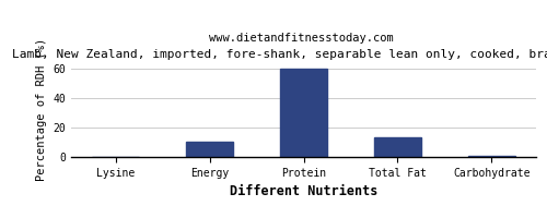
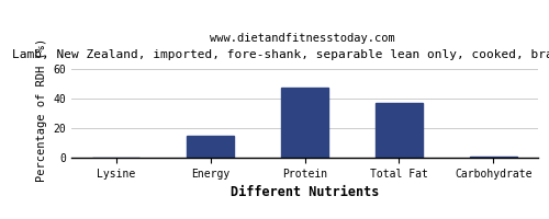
Energy: 10 -> 15
Protein: 60 -> 47
Total Fat: 13 -> 37
